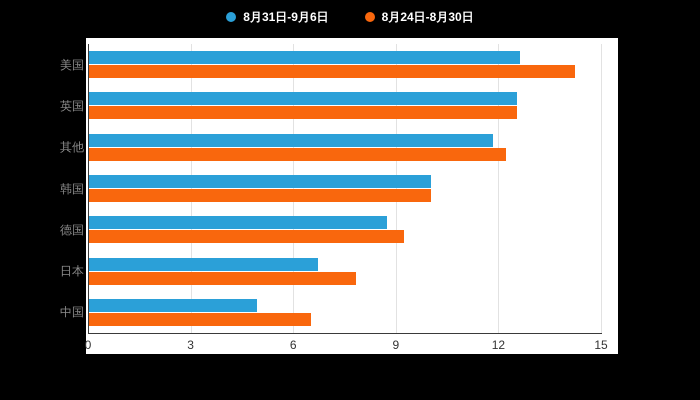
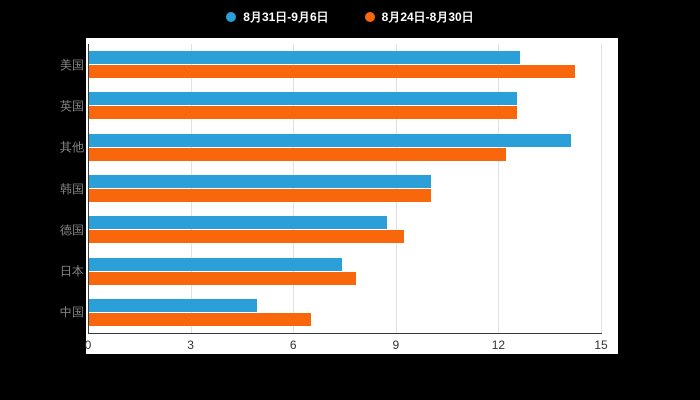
8月31日-9月6日/其他: 11.8 -> 14.1
8月31日-9月6日/日本: 6.7 -> 7.4
